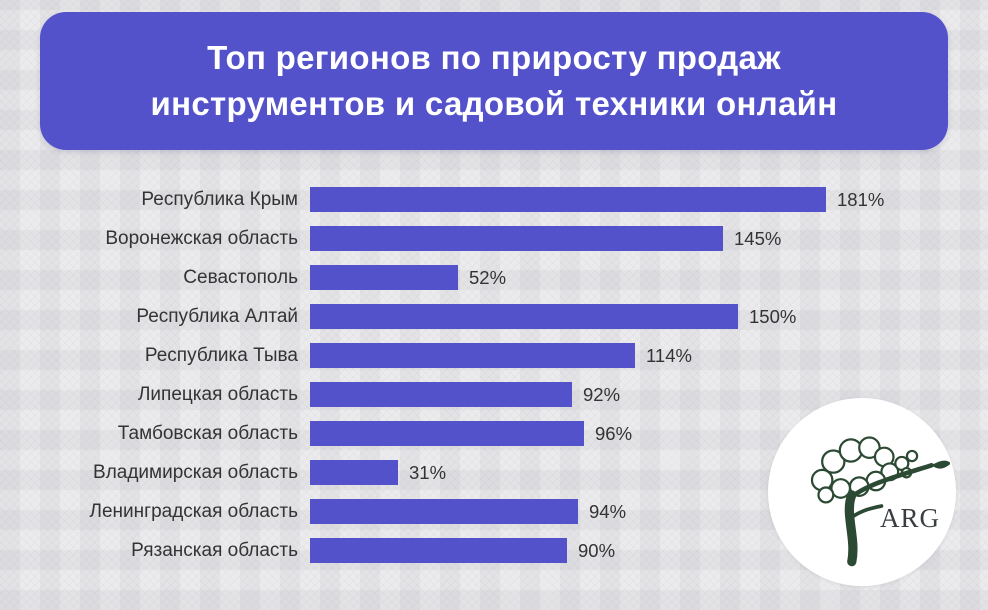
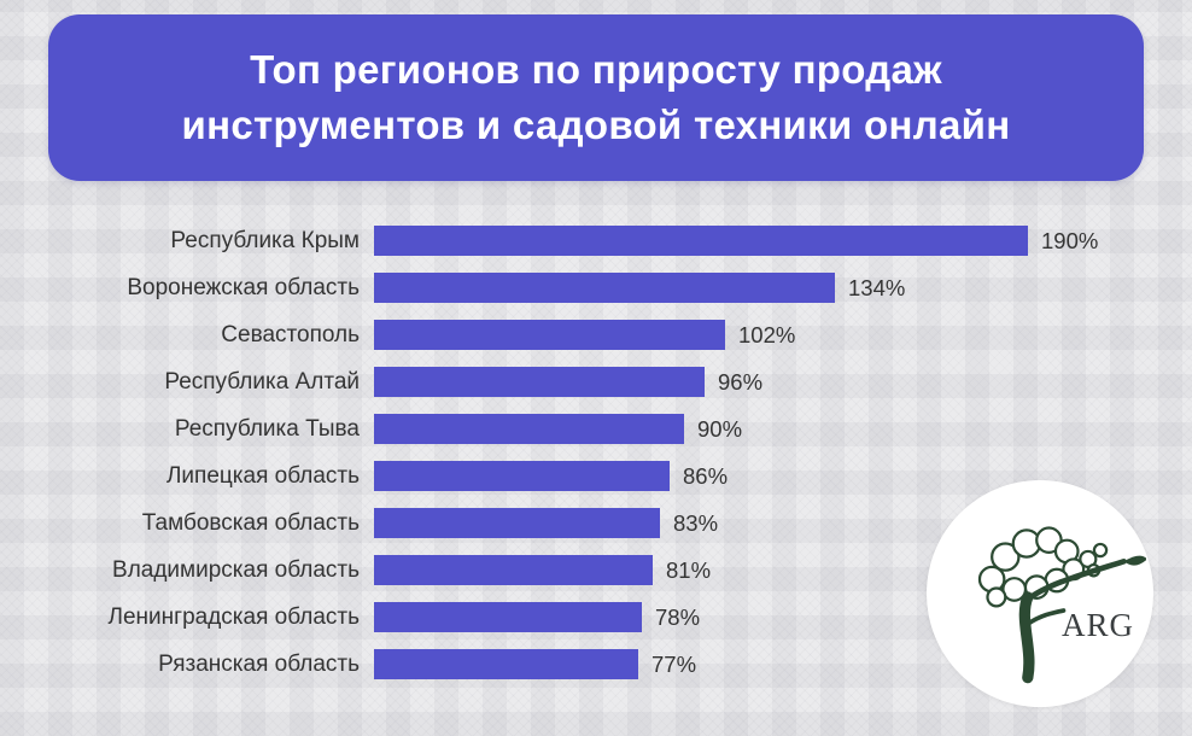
Республика Крым: 181% -> 190%
Воронежская область: 145% -> 134%
Севастополь: 52% -> 102%
Республика Алтай: 150% -> 96%
Республика Тыва: 114% -> 90%
Липецкая область: 92% -> 86%
Тамбовская область: 96% -> 83%
Владимирская область: 31% -> 81%
Ленинградская область: 94% -> 78%
Рязанская область: 90% -> 77%
